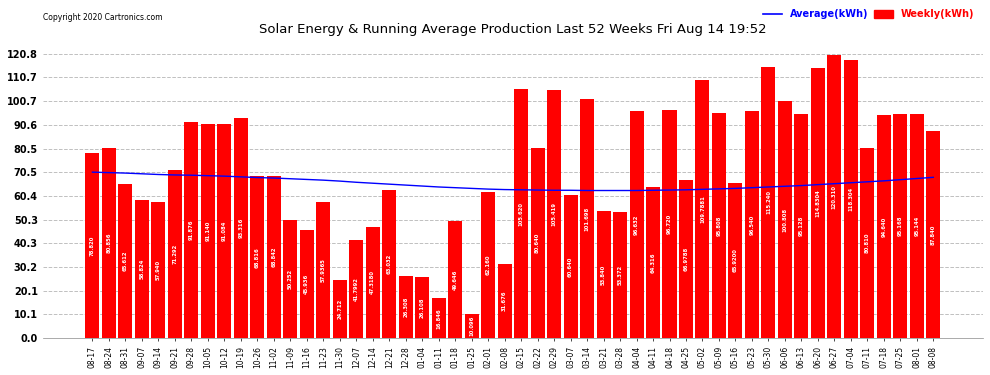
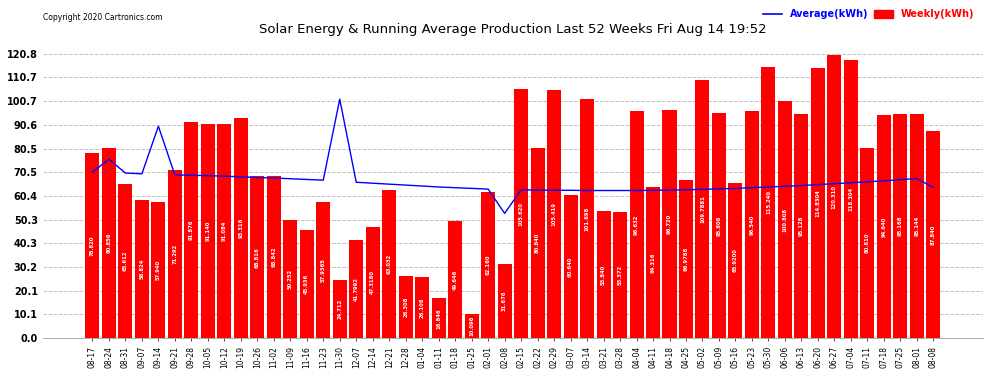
Average(kWh)/08-24: 70.3 -> 76.0
Average(kWh)/09-14: 69.5 -> 90.0
Average(kWh)/11-30: 66.7 -> 101.5
Average(kWh)/02-08: 63.1 -> 53.0
Average(kWh)/08-08: 68.3 -> 64.0
